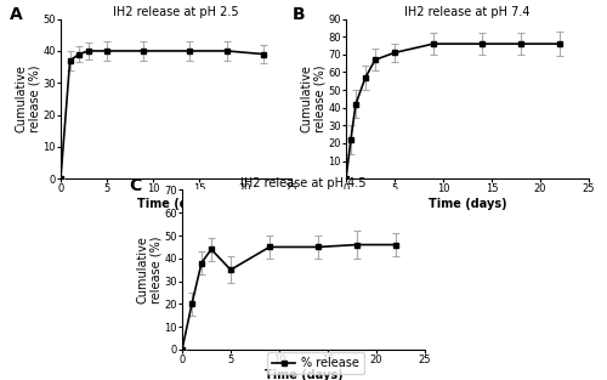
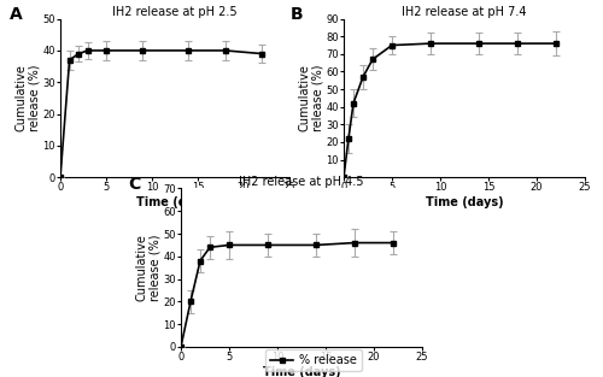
IH2 release at pH 7.4/5: 71 -> 75
IH2 release at pH 4.5/5: 35 -> 45
